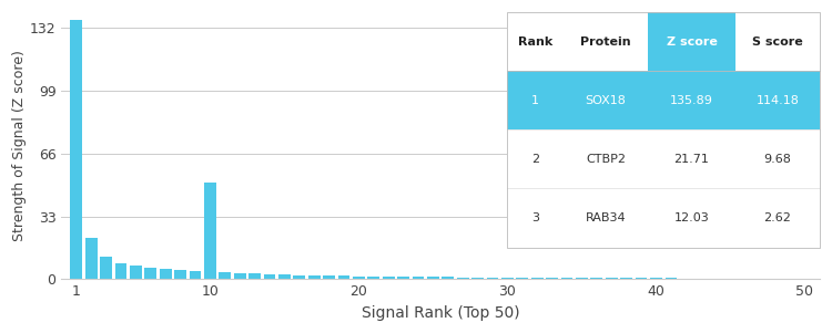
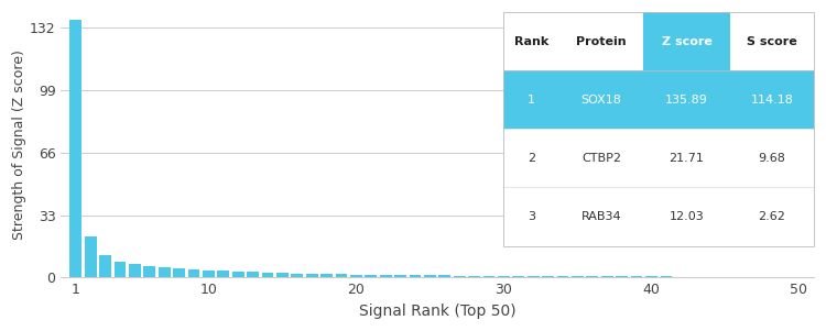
10: 51 -> 4
